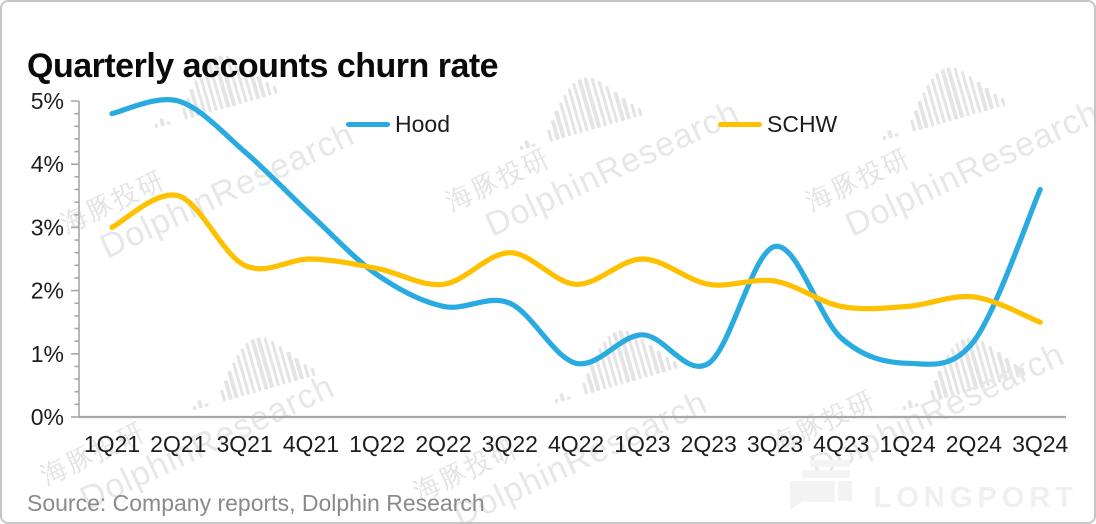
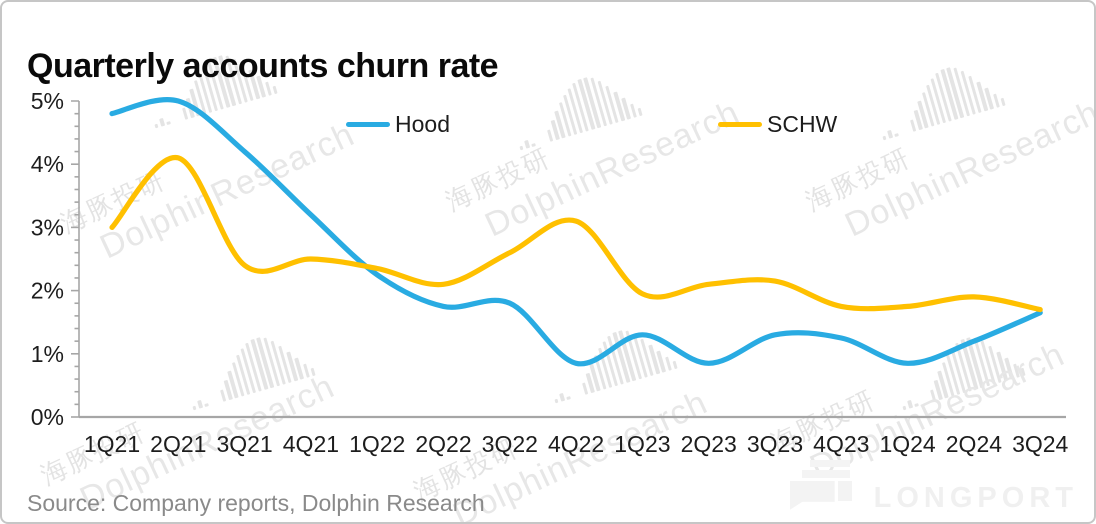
SCHW/2Q21: 3.5% -> 4.1%
SCHW/4Q22: 2.1% -> 3.1%
SCHW/1Q23: 2.5% -> 1.9%
Hood/3Q23: 2.7% -> 1.3%
Hood/3Q24: 3.6% -> 1.6%
SCHW/3Q24: 1.5% -> 1.7%
